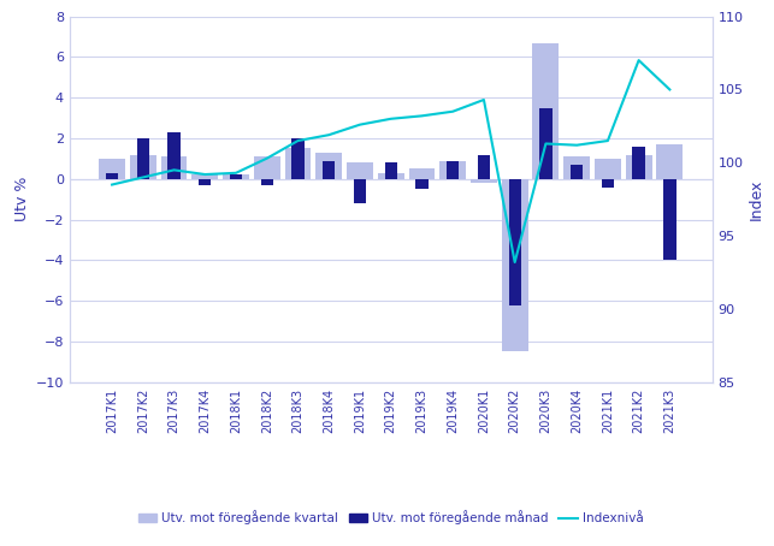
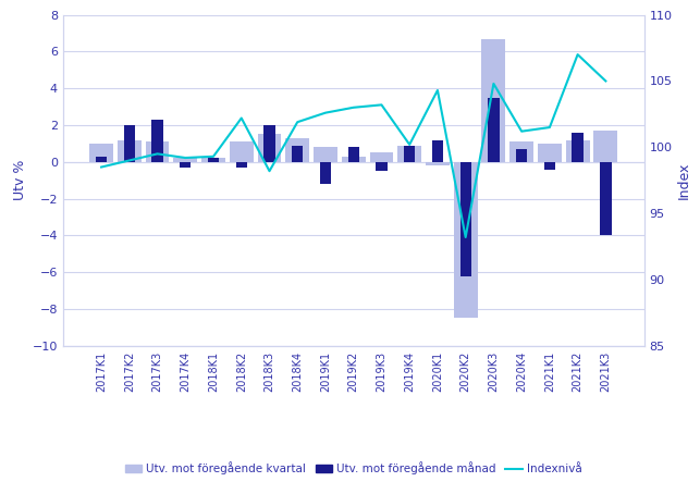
Indexnivå/2018K2: 100.3 -> 102.2
Indexnivå/2018K3: 101.5 -> 98.2
Indexnivå/2019K4: 103.5 -> 100.2
Indexnivå/2020K3: 101.3 -> 104.8
